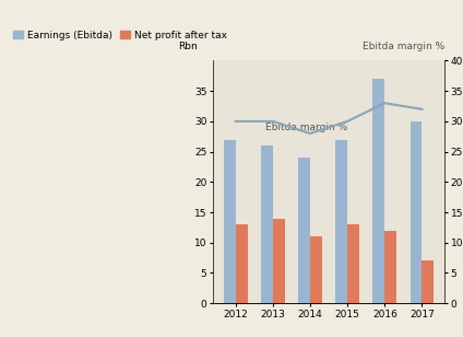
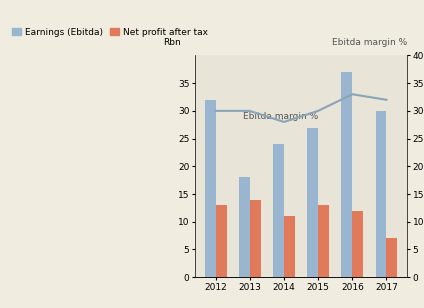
Earnings (Ebitda)/2012: 27 -> 32
Earnings (Ebitda)/2013: 26 -> 18
